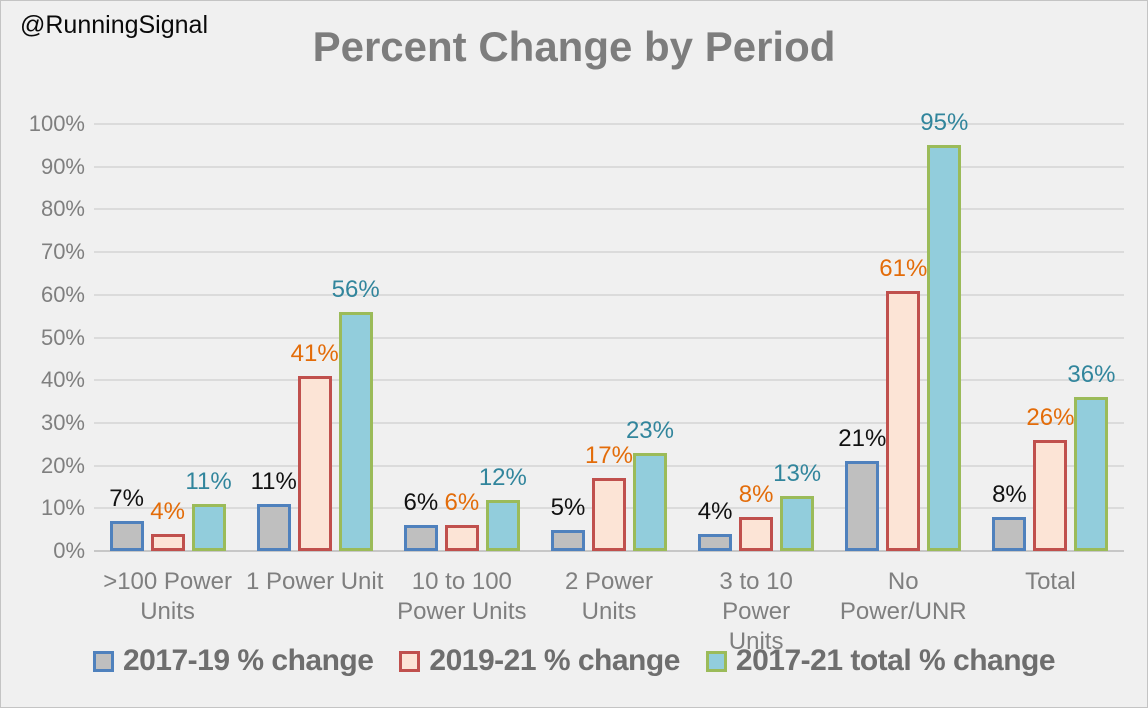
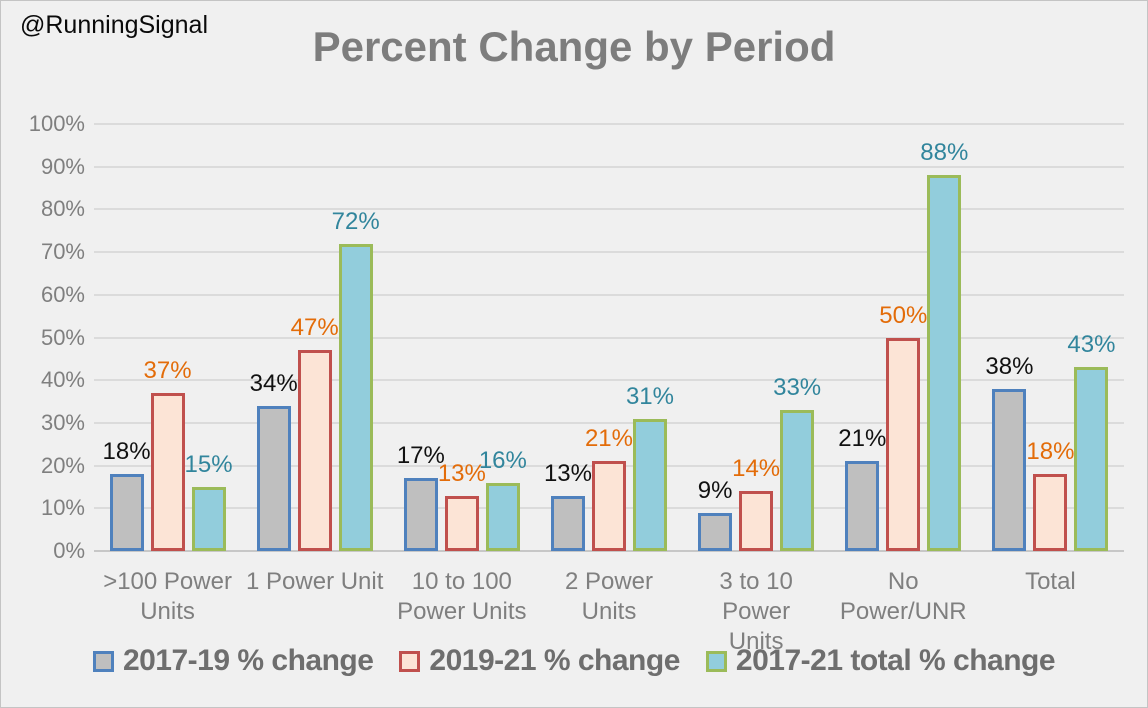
2017-19 % change/>100 Power Units: 7% -> 18%
2019-21 % change/>100 Power Units: 4% -> 37%
2017-21 total % change/>100 Power Units: 11% -> 15%
2017-19 % change/1 Power Unit: 11% -> 34%
2019-21 % change/1 Power Unit: 41% -> 47%
2017-21 total % change/1 Power Unit: 56% -> 72%
2017-19 % change/10 to 100 Power Units: 6% -> 17%
2019-21 % change/10 to 100 Power Units: 6% -> 13%
2017-21 total % change/10 to 100 Power Units: 12% -> 16%
2017-19 % change/2 Power Units: 5% -> 13%
2019-21 % change/2 Power Units: 17% -> 21%
2017-21 total % change/2 Power Units: 23% -> 31%
2017-19 % change/3 to 10 Power Units: 4% -> 9%
2019-21 % change/3 to 10 Power Units: 8% -> 14%
2017-21 total % change/3 to 10 Power Units: 13% -> 33%
2019-21 % change/No Power/UNR: 61% -> 50%
2017-21 total % change/No Power/UNR: 95% -> 88%
2017-19 % change/Total: 8% -> 38%
2019-21 % change/Total: 26% -> 18%
2017-21 total % change/Total: 36% -> 43%
